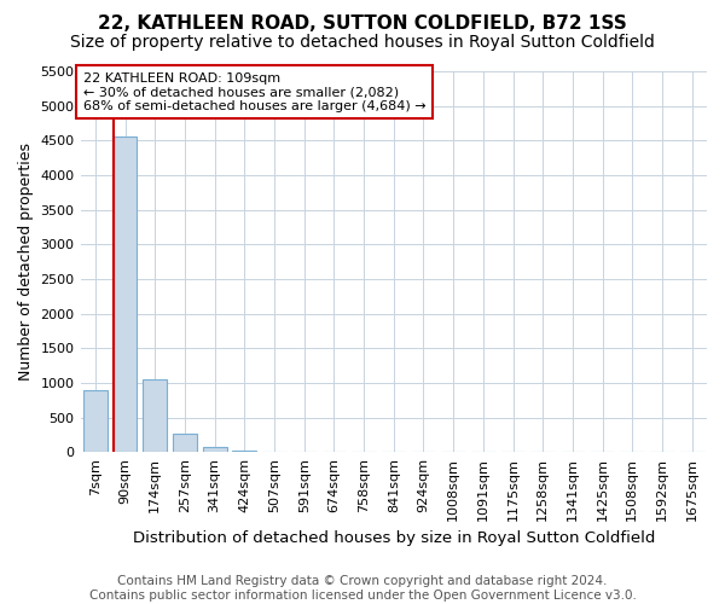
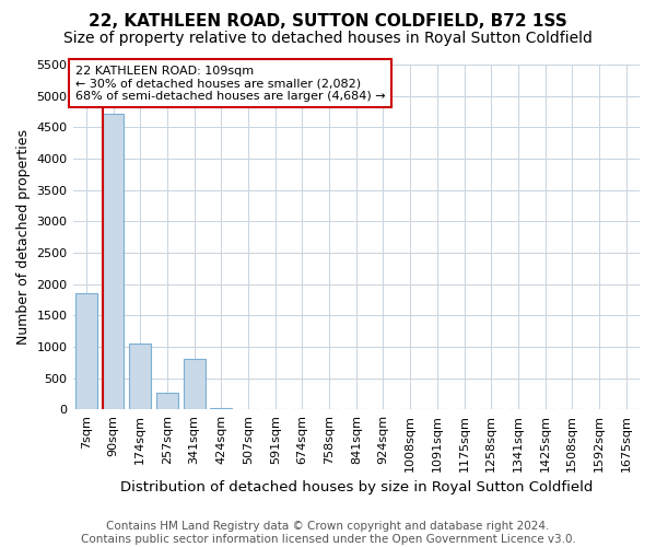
7sqm: 900 -> 1860
90sqm: 4550 -> 4720
341sqm: 70 -> 800
